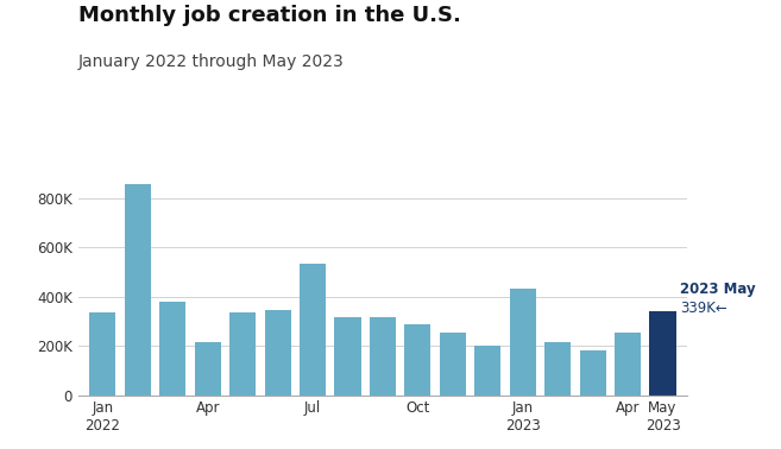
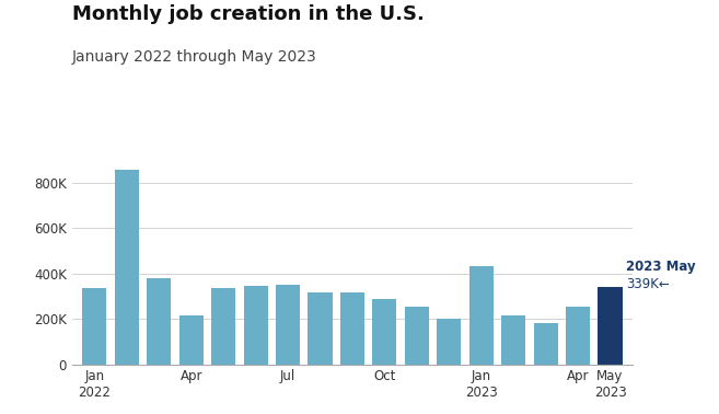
Jul: 537K -> 350K
